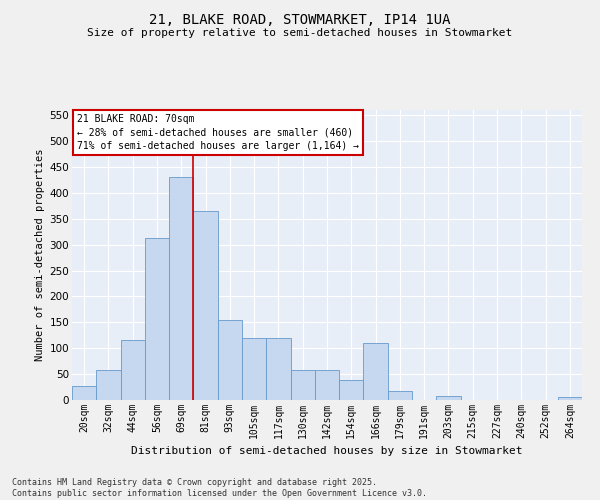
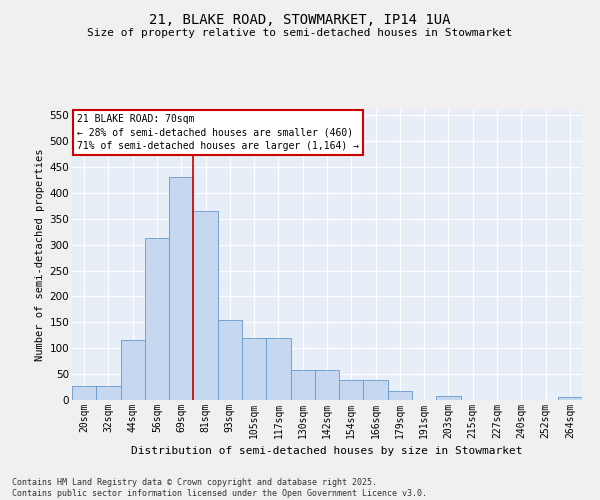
32sqm: 58 -> 27
166sqm: 110 -> 38
